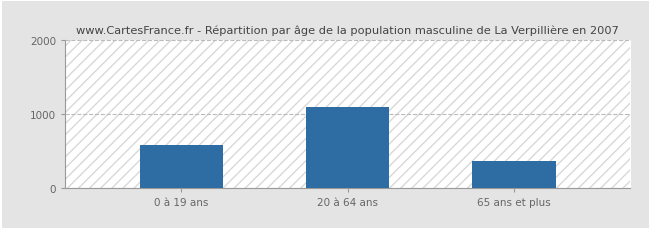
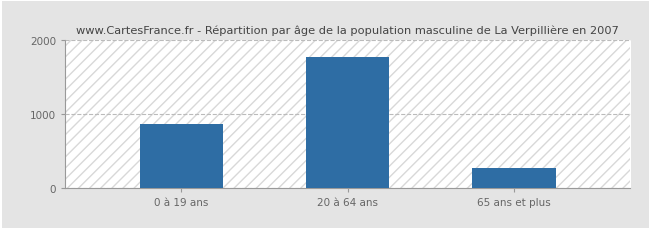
0 à 19 ans: 580 -> 860
20 à 64 ans: 1100 -> 1780
65 ans et plus: 360 -> 270
